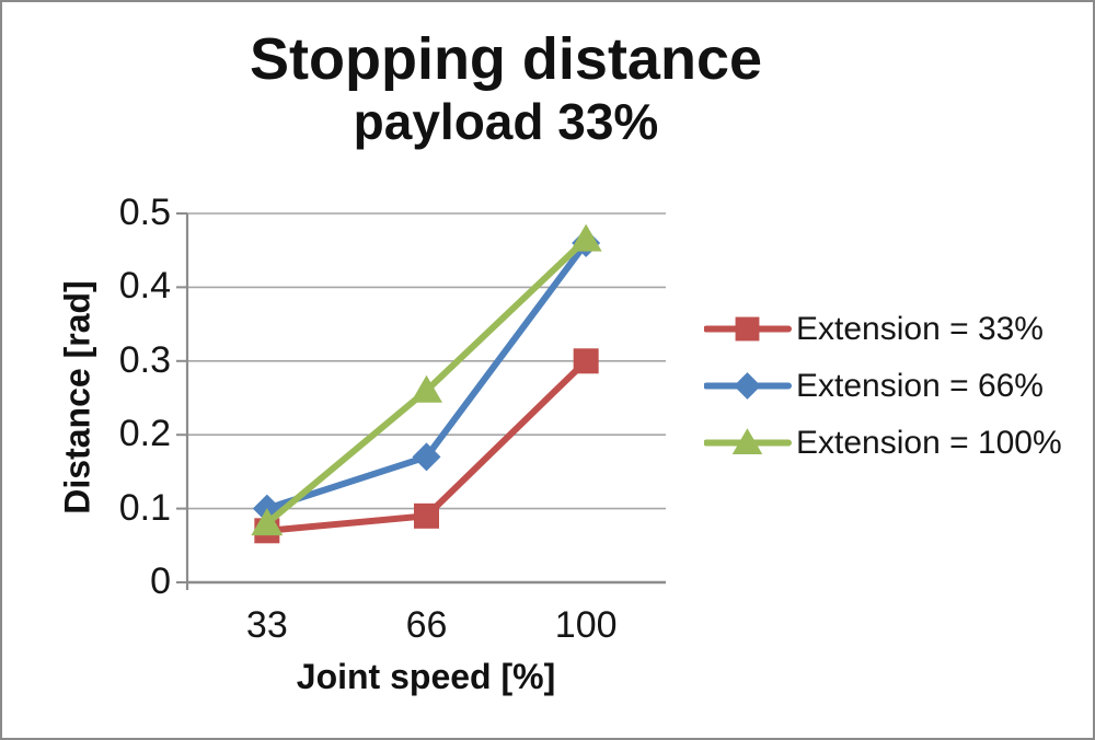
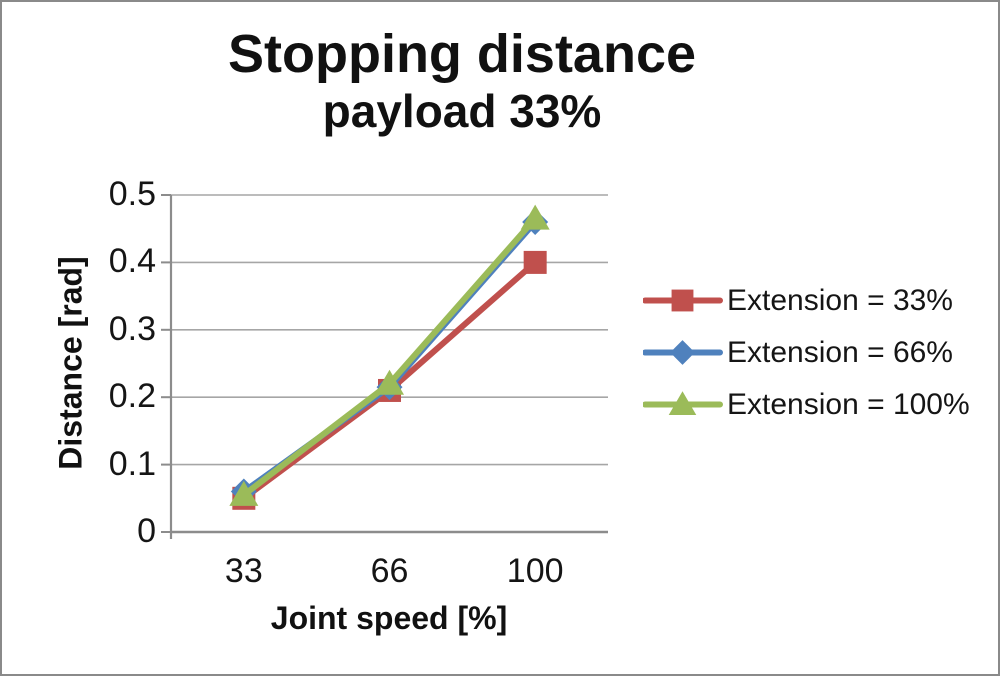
Extension = 33%/33: 0.07 -> 0.05
Extension = 66%/33: 0.10 -> 0.06
Extension = 100%/33: 0.08 -> 0.06
Extension = 33%/66: 0.09 -> 0.21
Extension = 66%/66: 0.17 -> 0.21
Extension = 100%/66: 0.26 -> 0.22
Extension = 33%/100: 0.30 -> 0.40
